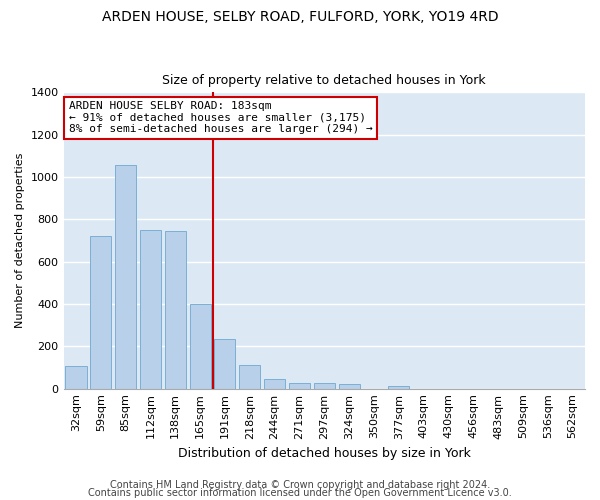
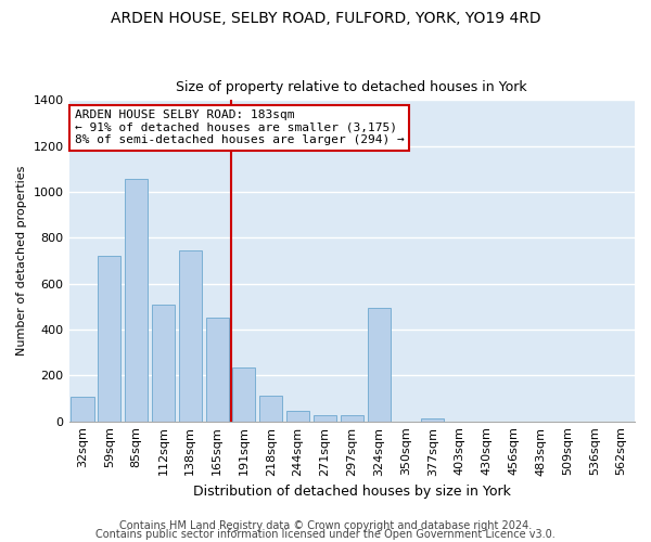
112sqm: 750 -> 510
165sqm: 400 -> 450
324sqm: 22 -> 495
